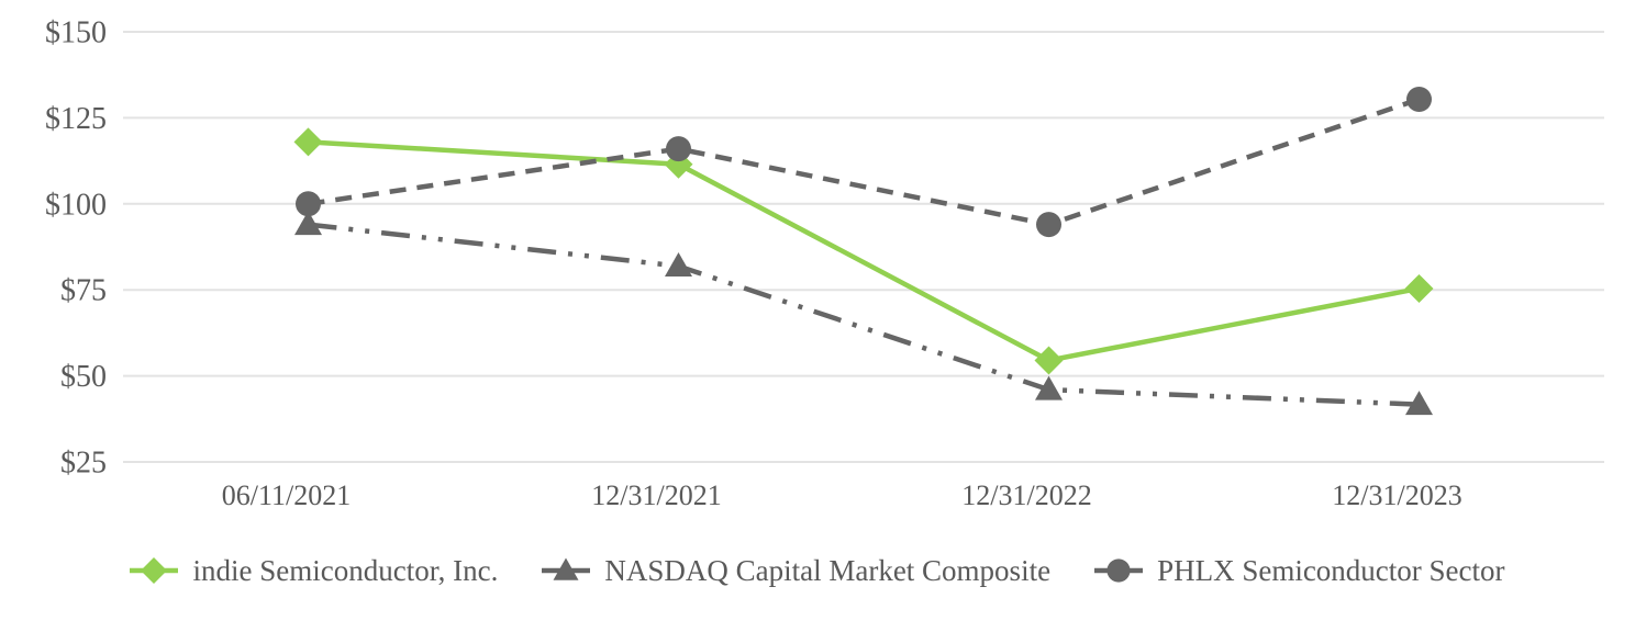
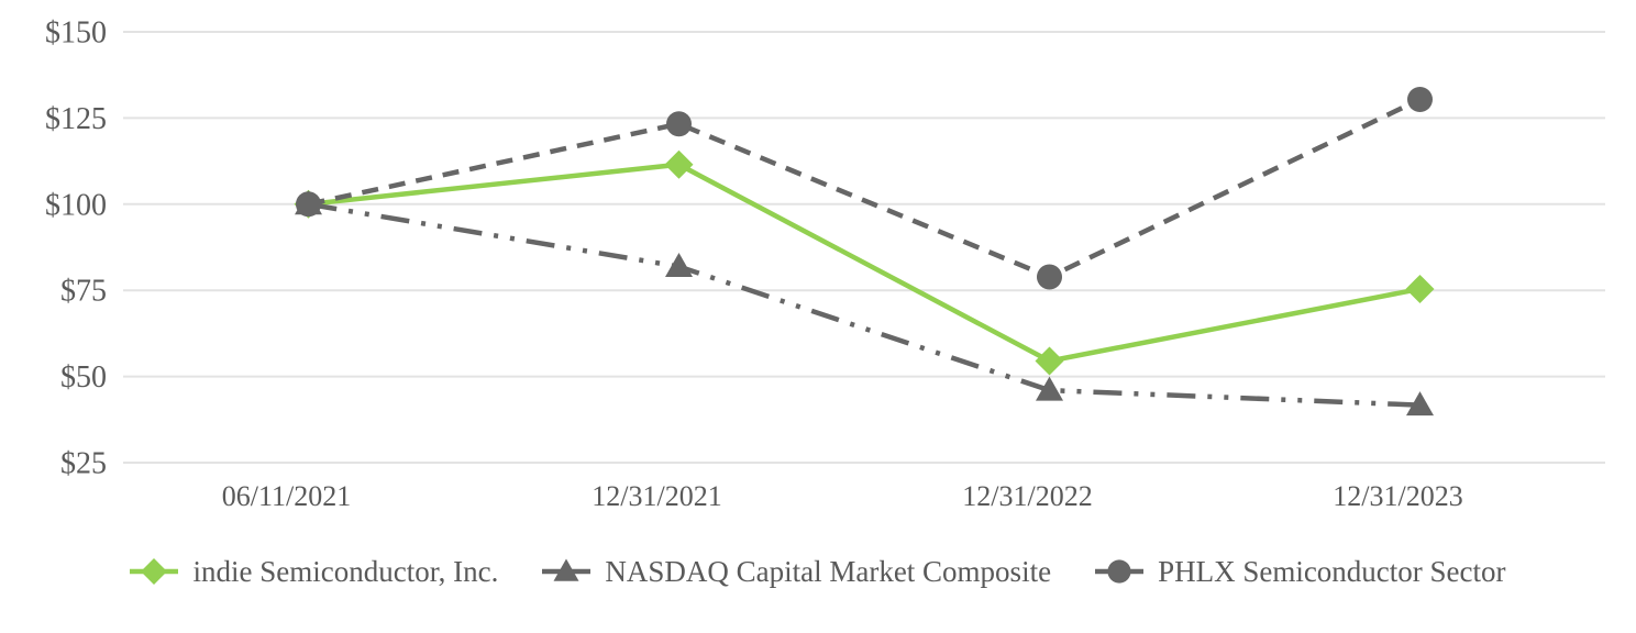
indie Semiconductor, Inc./06/11/2021: $118 -> $100
NASDAQ Capital Market Composite/06/11/2021: $94 -> $100
PHLX Semiconductor Sector/12/31/2021: $116 -> $123
PHLX Semiconductor Sector/12/31/2022: $94 -> $79
